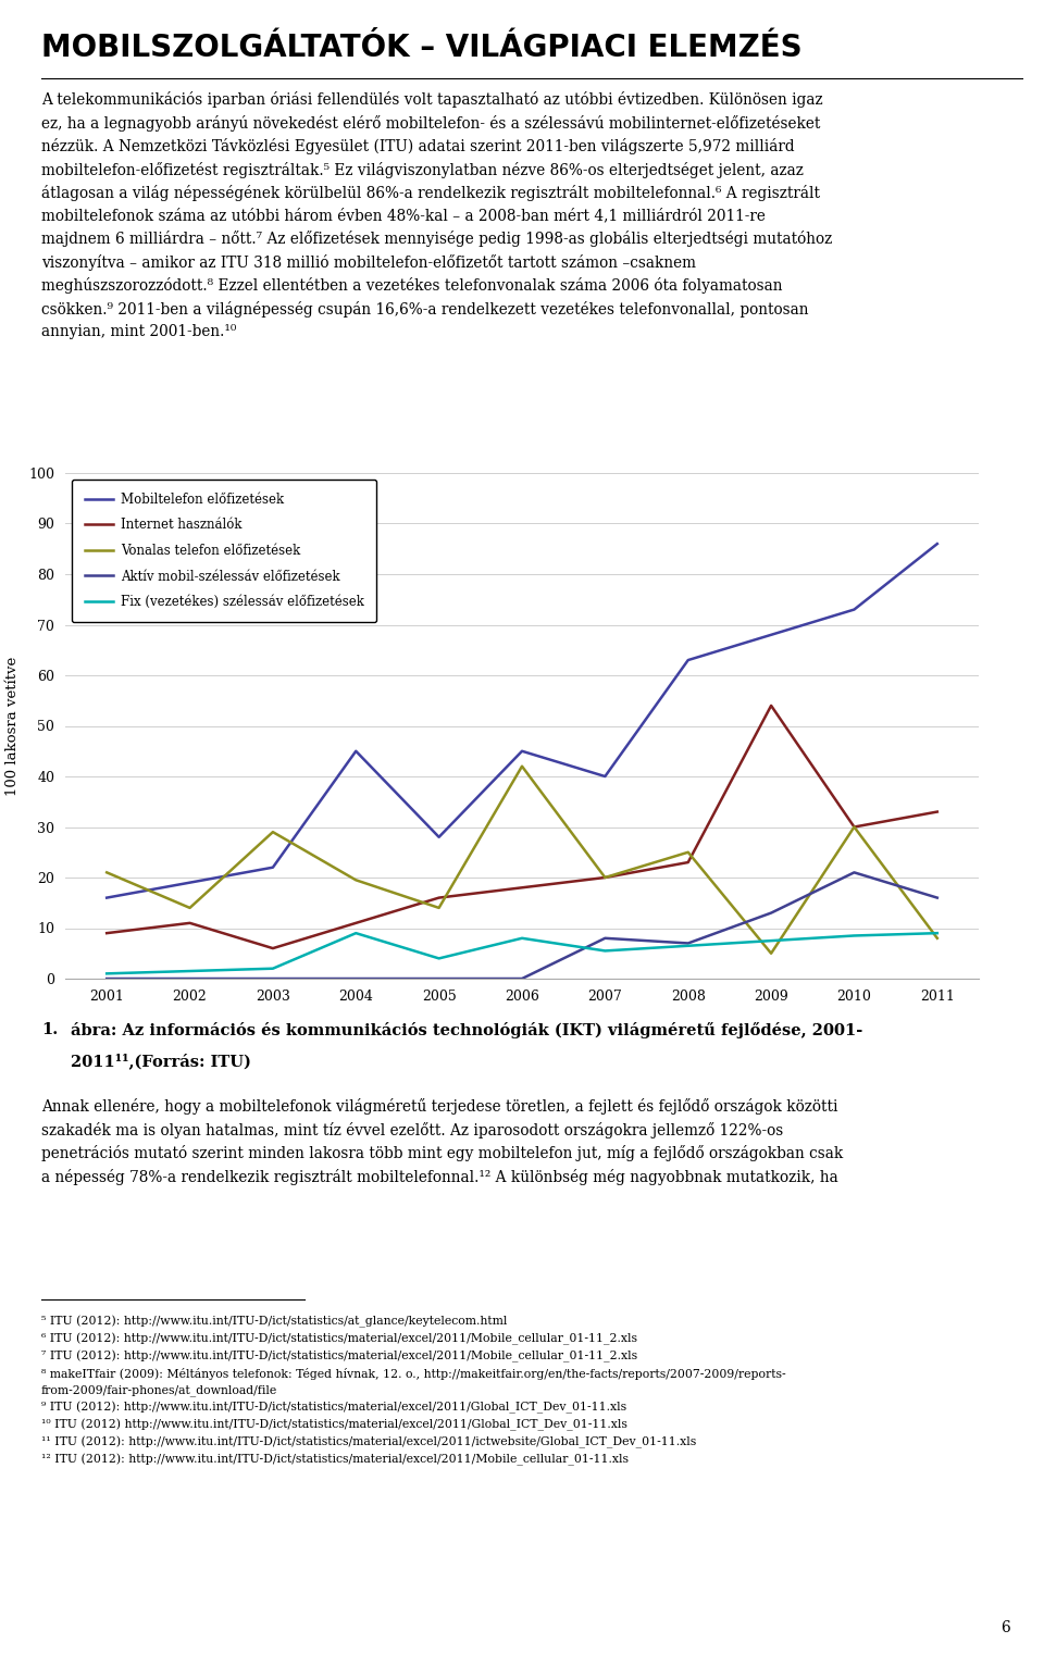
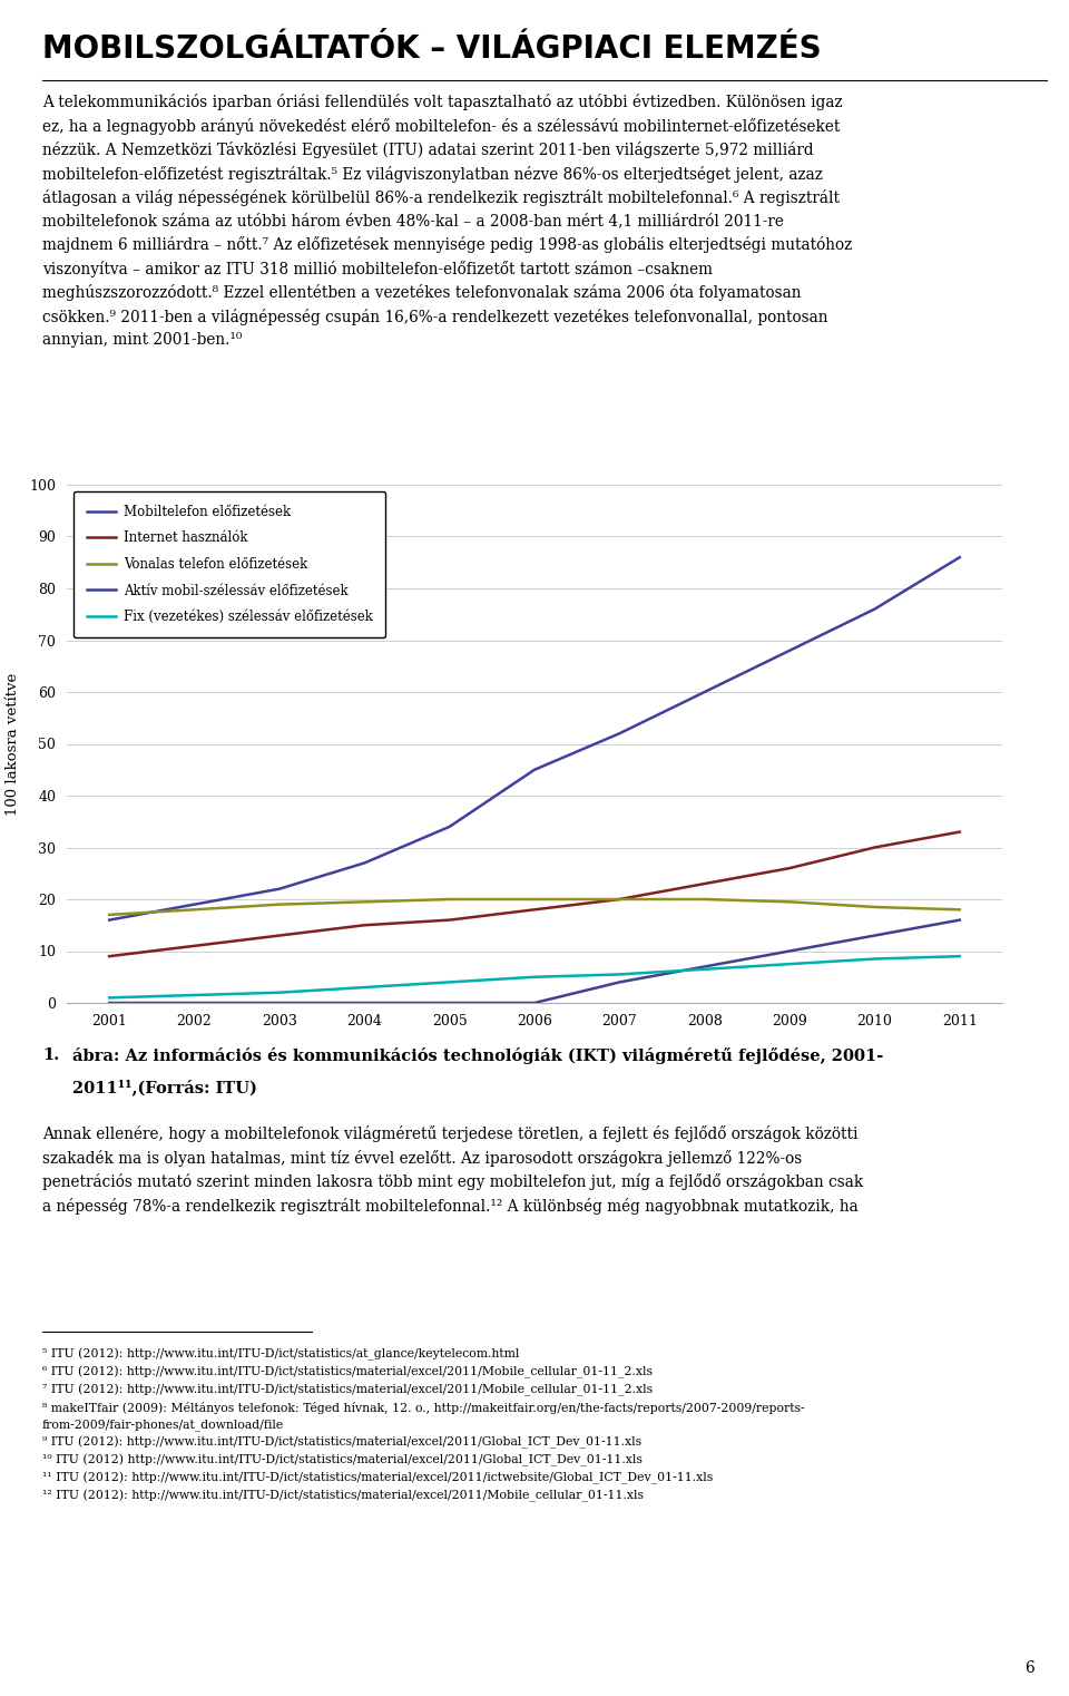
Vonalas telefon előfizetések/2001: 21.0 -> 17.0
Vonalas telefon előfizetések/2002: 14.0 -> 18.0
Internet használók/2003: 6 -> 13
Vonalas telefon előfizetések/2003: 29.0 -> 19.0
Mobiltelefon előfizetések/2004: 45 -> 27
Internet használók/2004: 11 -> 15
Fix (vezetékes) szélessáv előfizetések/2004: 9.0 -> 3.0
Mobiltelefon előfizetések/2005: 28 -> 34
Vonalas telefon előfizetések/2005: 14.0 -> 20.0
Vonalas telefon előfizetések/2006: 42.0 -> 20.0
Fix (vezetékes) szélessáv előfizetések/2006: 8.0 -> 5.0
Mobiltelefon előfizetések/2007: 40 -> 52
Aktív mobil-szélessáv előfizetések/2007: 8 -> 4
Mobiltelefon előfizetések/2008: 63 -> 60
Vonalas telefon előfizetések/2008: 25.0 -> 20.0
Internet használók/2009: 54 -> 26
Vonalas telefon előfizetések/2009: 5.0 -> 19.5
Aktív mobil-szélessáv előfizetések/2009: 13 -> 10
Mobiltelefon előfizetések/2010: 73 -> 76
Vonalas telefon előfizetések/2010: 30.0 -> 18.5
Aktív mobil-szélessáv előfizetések/2010: 21 -> 13
Vonalas telefon előfizetések/2011: 8.0 -> 18.0
